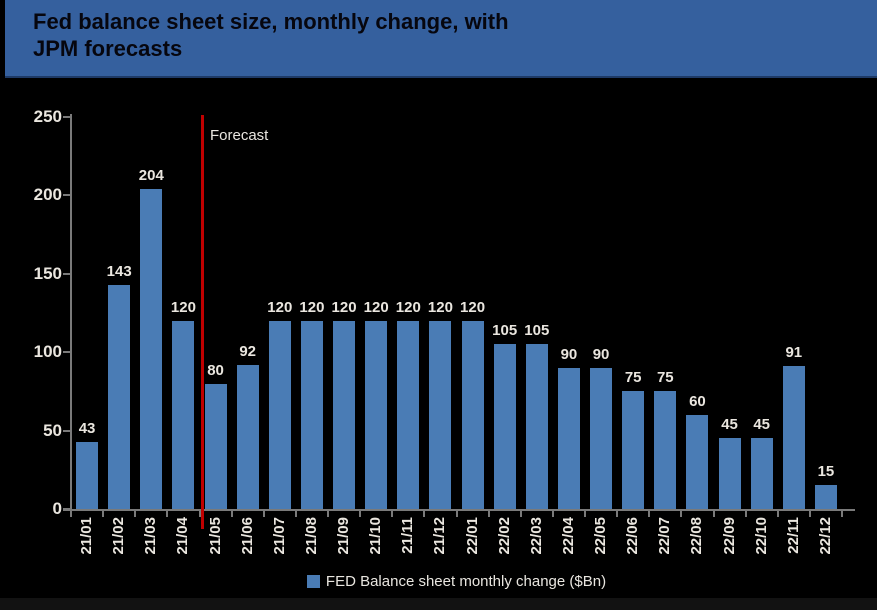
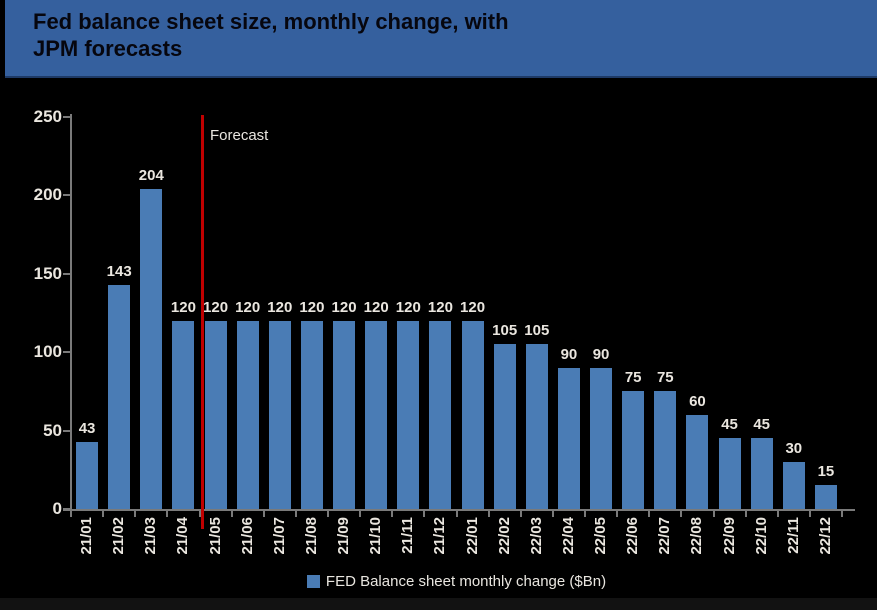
21/05: 80 -> 120
21/06: 92 -> 120
22/11: 91 -> 30
